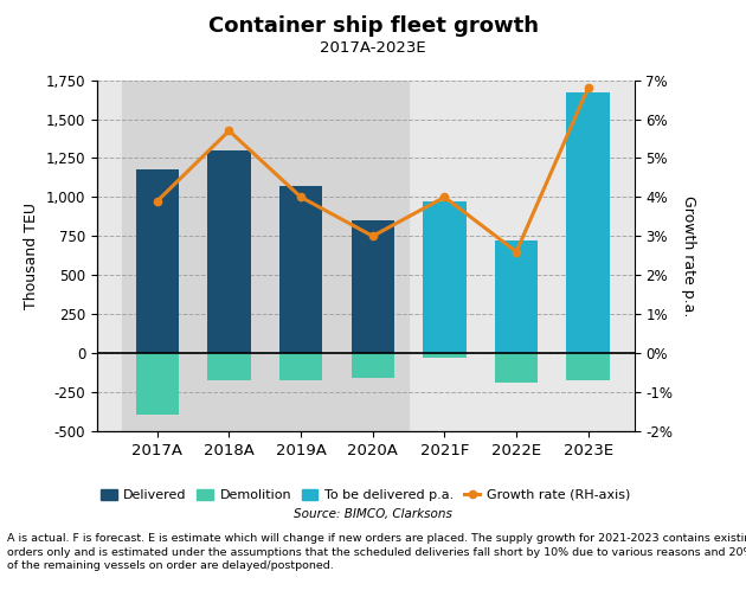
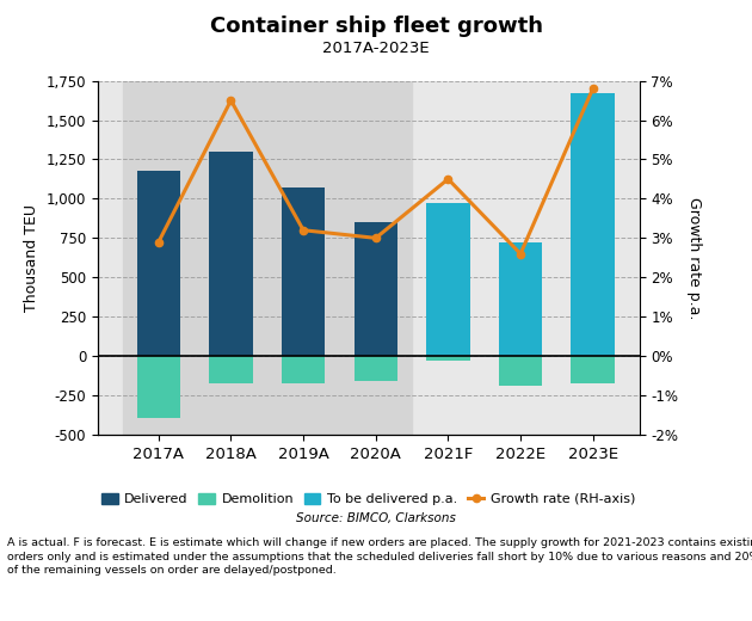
Growth rate (RH-axis)/2017A: 3.9% -> 2.9%
Growth rate (RH-axis)/2018A: 5.7% -> 6.5%
Growth rate (RH-axis)/2019A: 4.0% -> 3.2%
Growth rate (RH-axis)/2021F: 4.0% -> 4.5%
